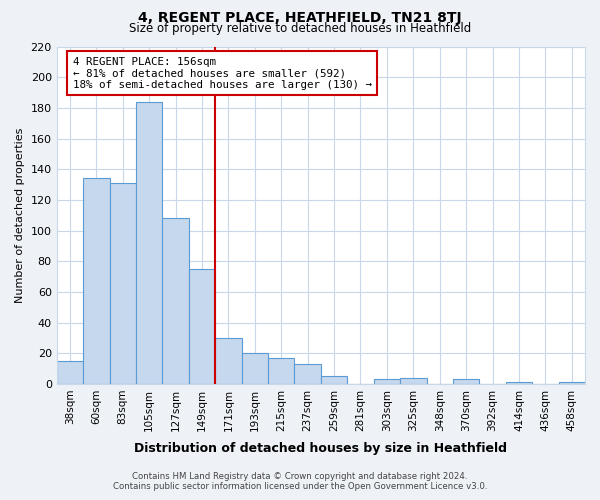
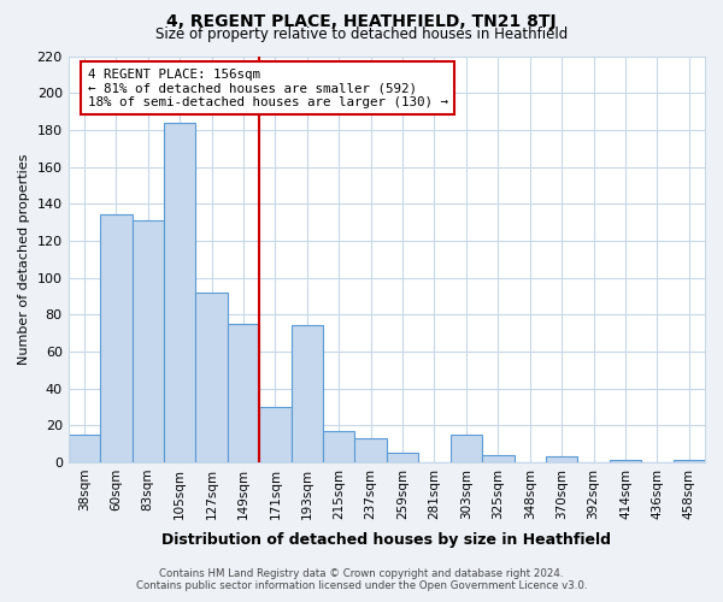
127sqm: 108 -> 92
193sqm: 20 -> 74
303sqm: 3 -> 15
